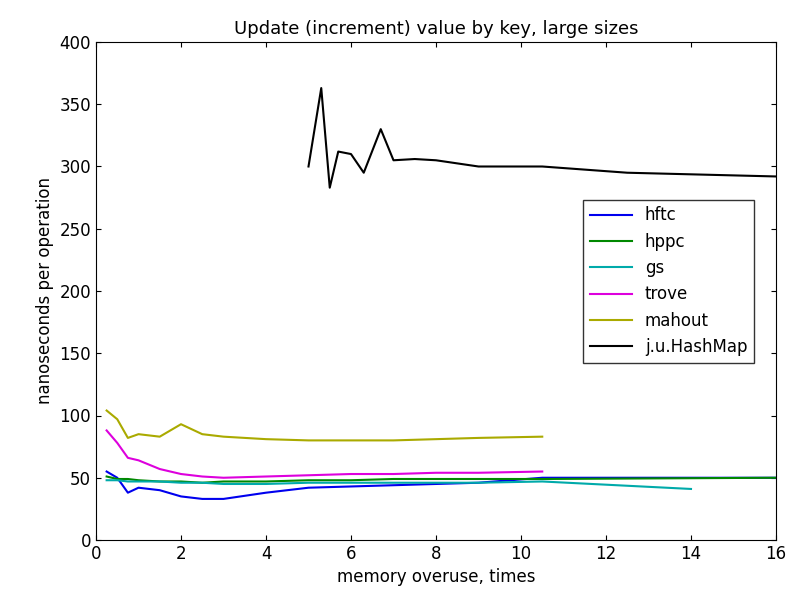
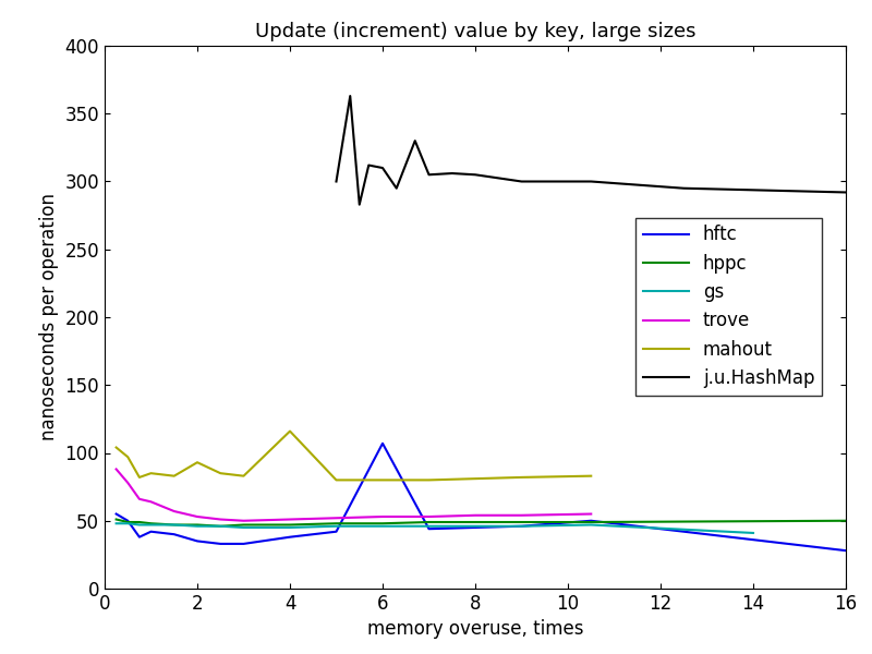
mahout/4: 81 -> 116
hftc/6: 43 -> 107
hftc/16: 50 -> 28
